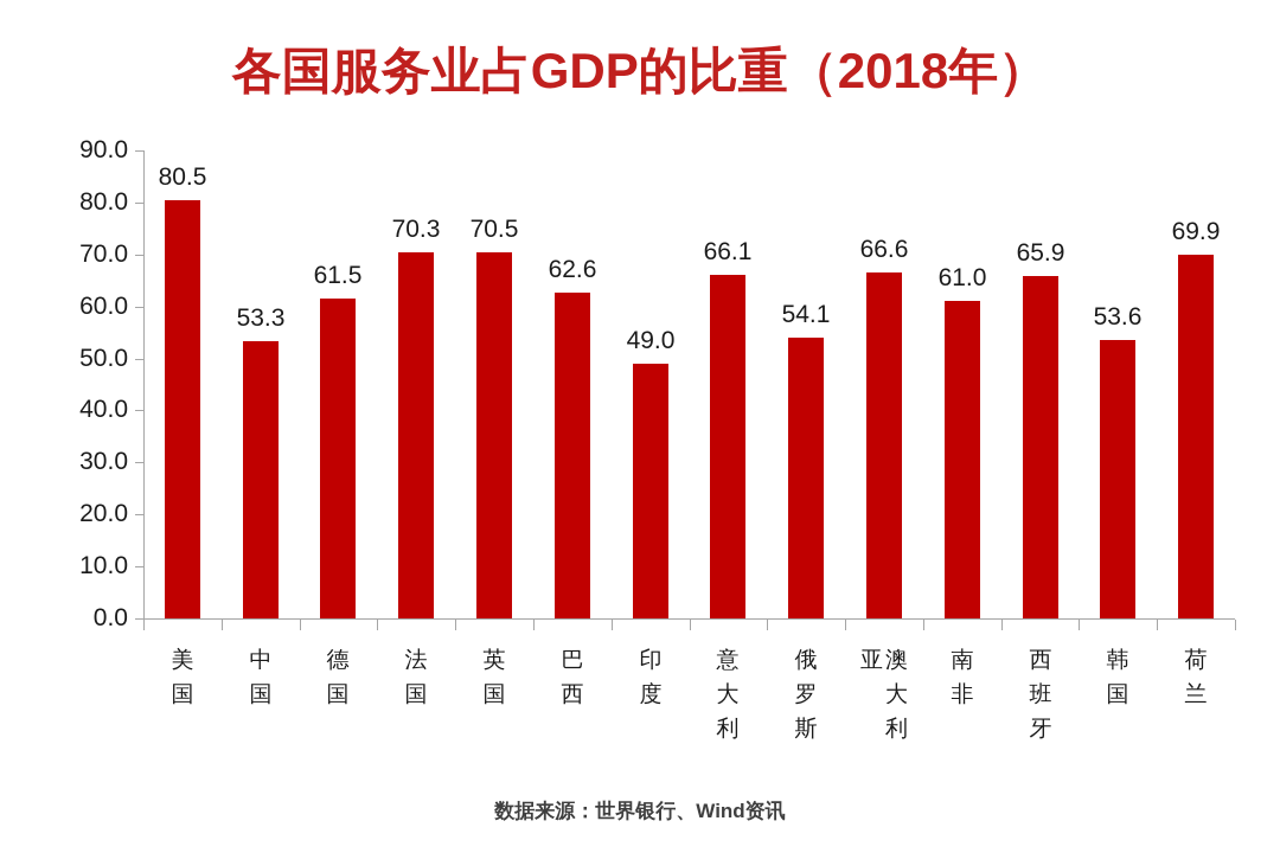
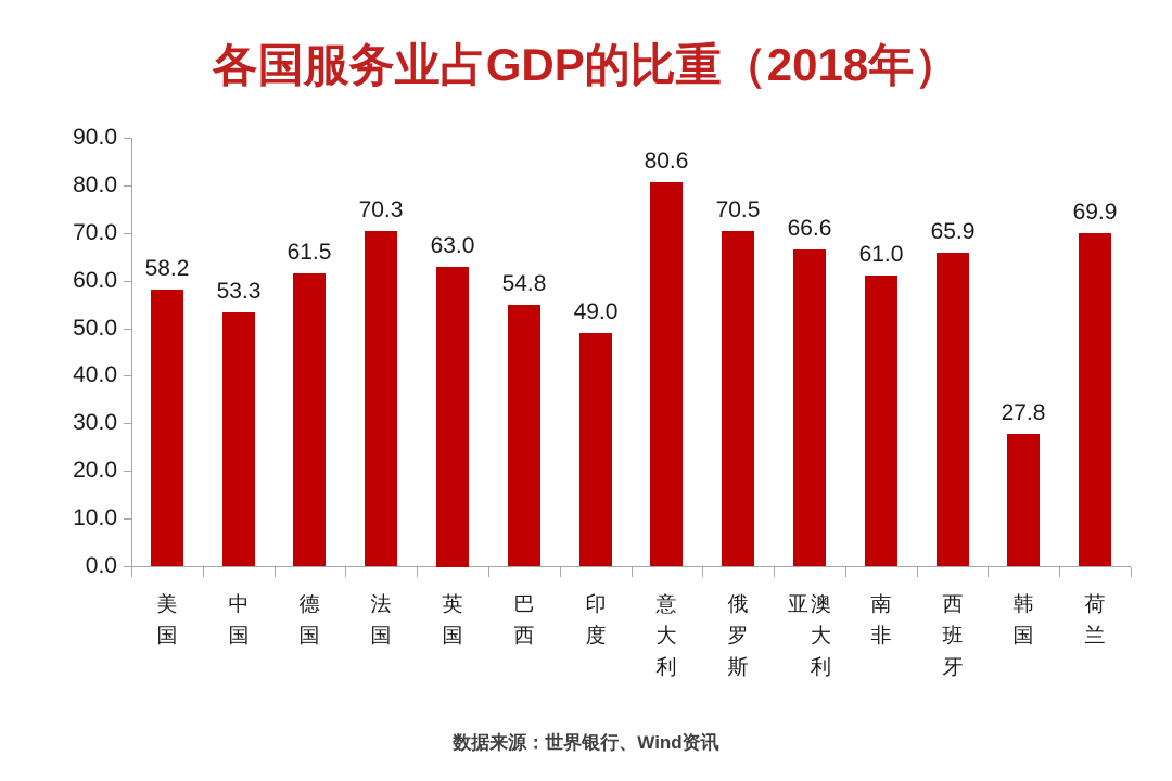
美国: 80.5 -> 58.2
英国: 70.5 -> 63.0
巴西: 62.6 -> 54.8
意大利: 66.1 -> 80.6
俄罗斯: 54.1 -> 70.5
韩国: 53.6 -> 27.8
